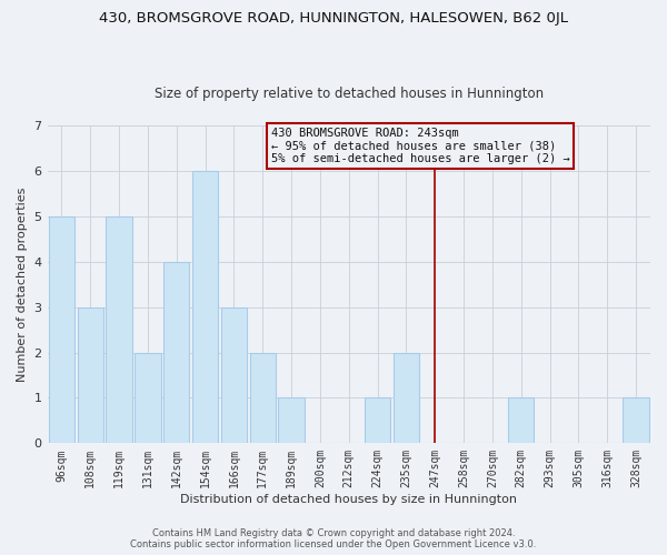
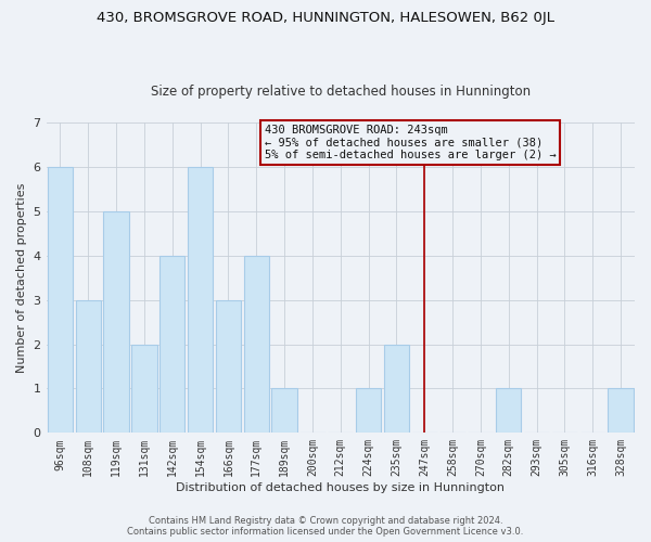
96sqm: 5 -> 6
177sqm: 2 -> 4
